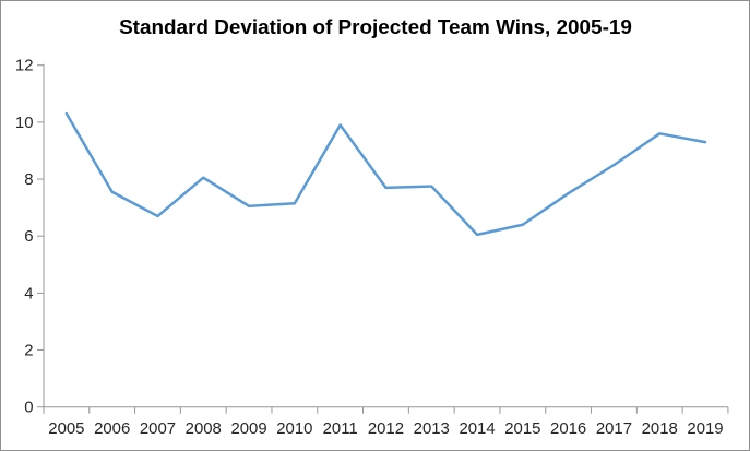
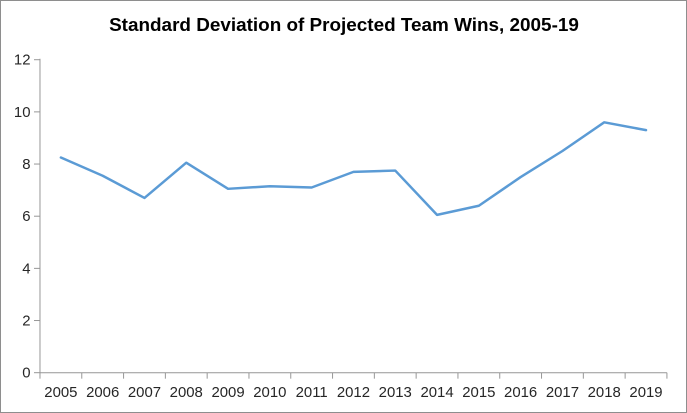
2005: 10.3 -> 8.2
2011: 9.9 -> 7.1
